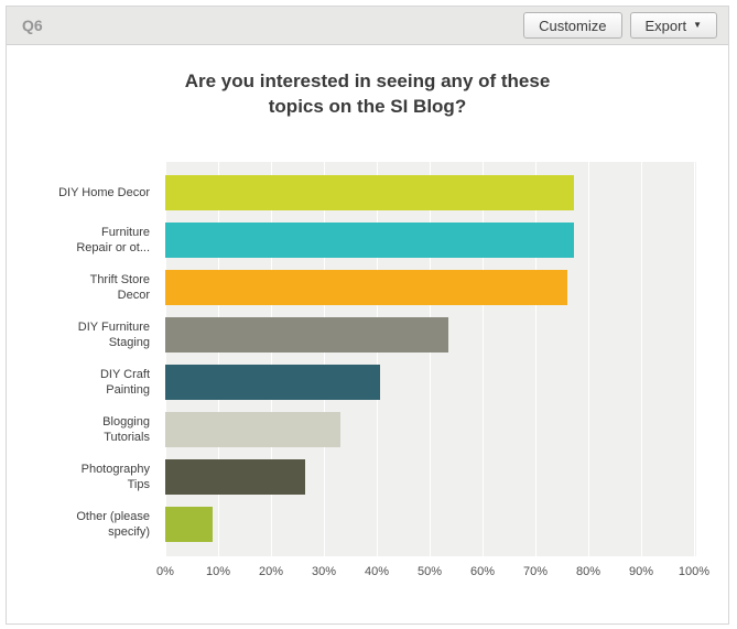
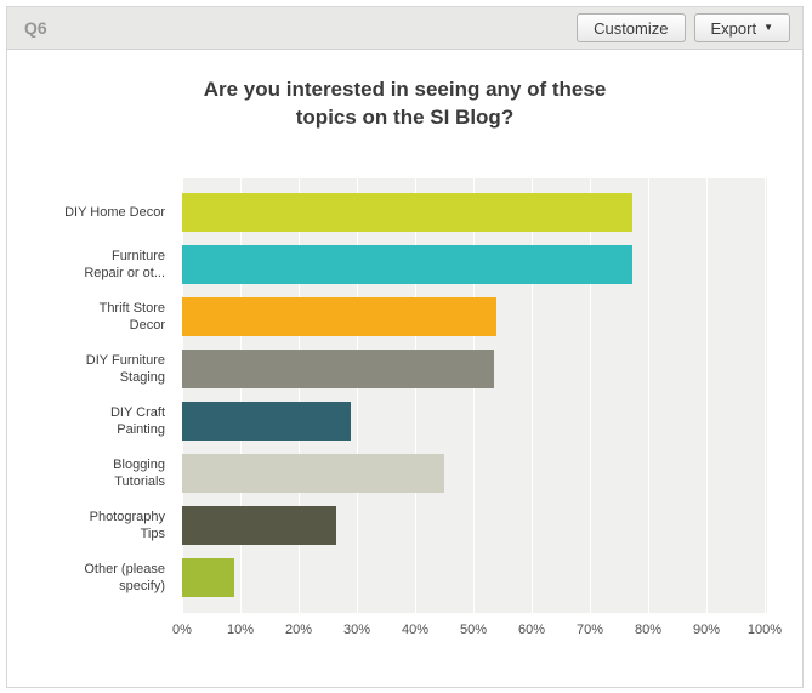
Thrift Store Decor: 76% -> 54%
DIY Craft Painting: 41% -> 29%
Blogging Tutorials: 33% -> 45%
